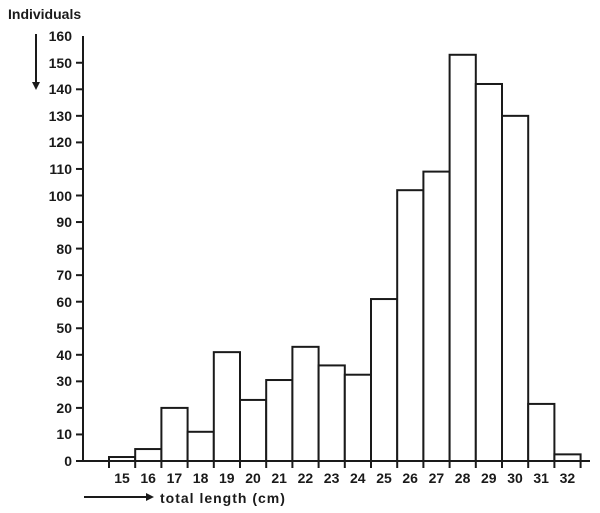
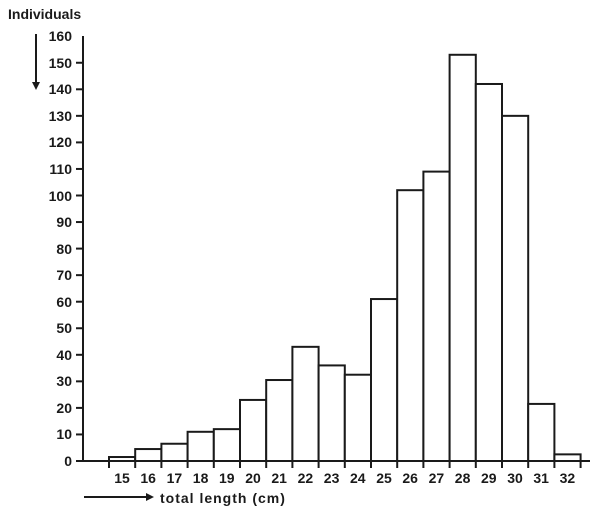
17: 20 -> 6
19: 41 -> 12
